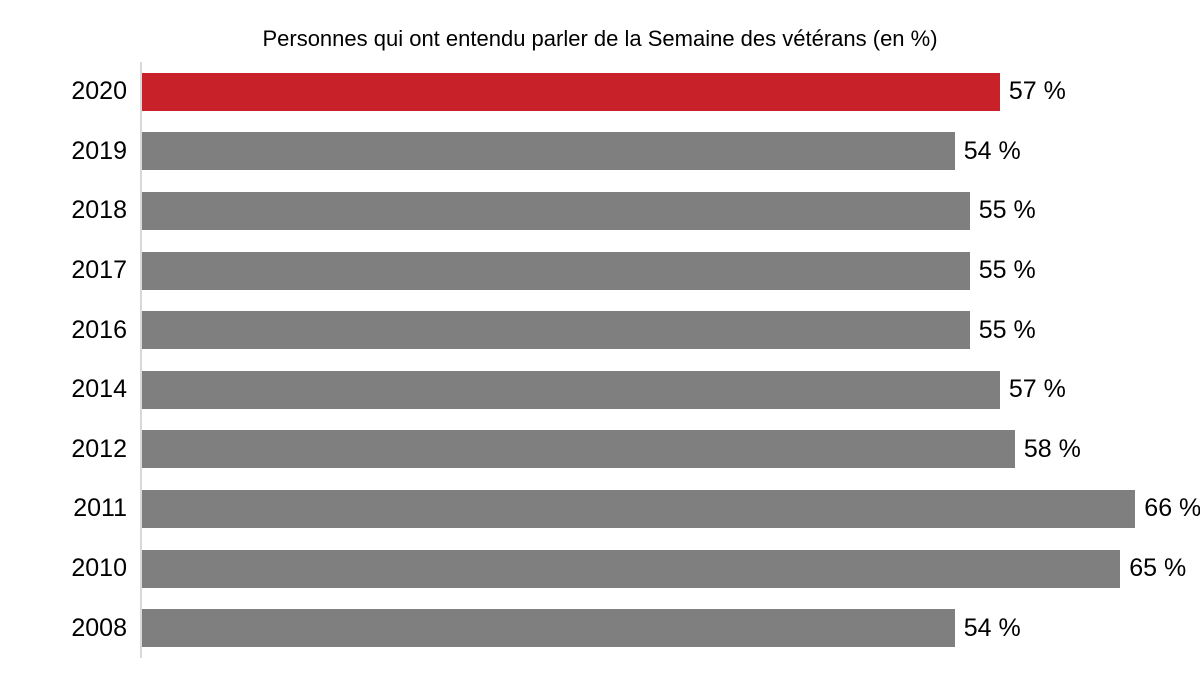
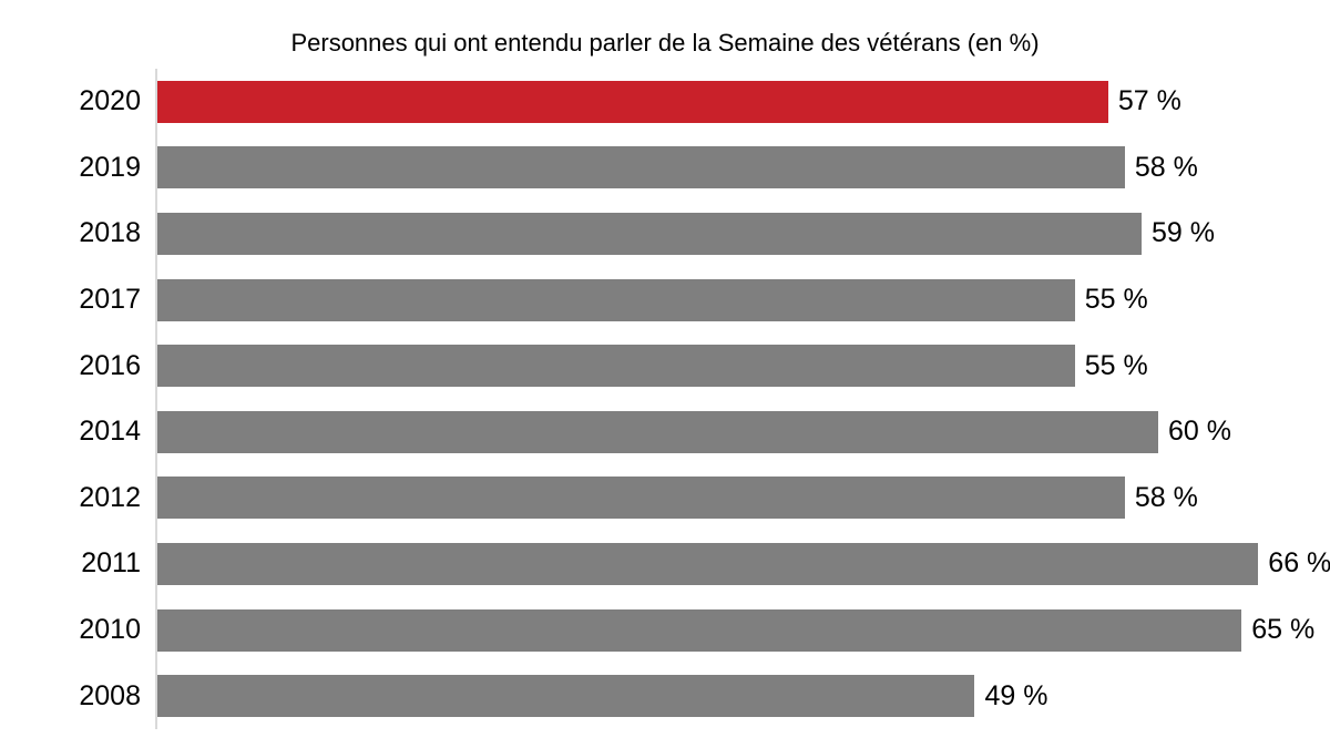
2019: 54 -> 58
2018: 55 -> 59
2014: 57 -> 60
2008: 54 -> 49
